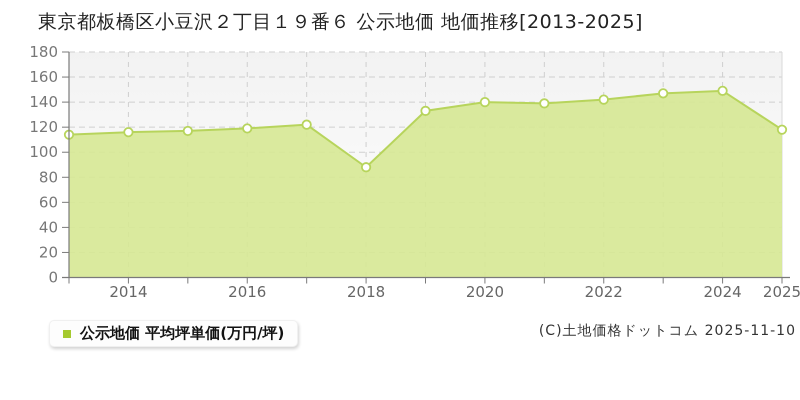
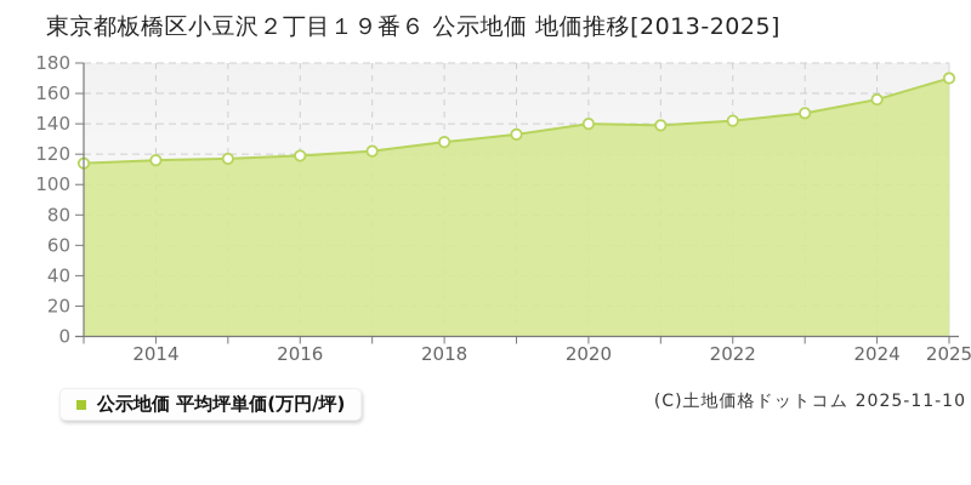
2018: 88 -> 128
2024: 149 -> 156
2025: 118 -> 170
